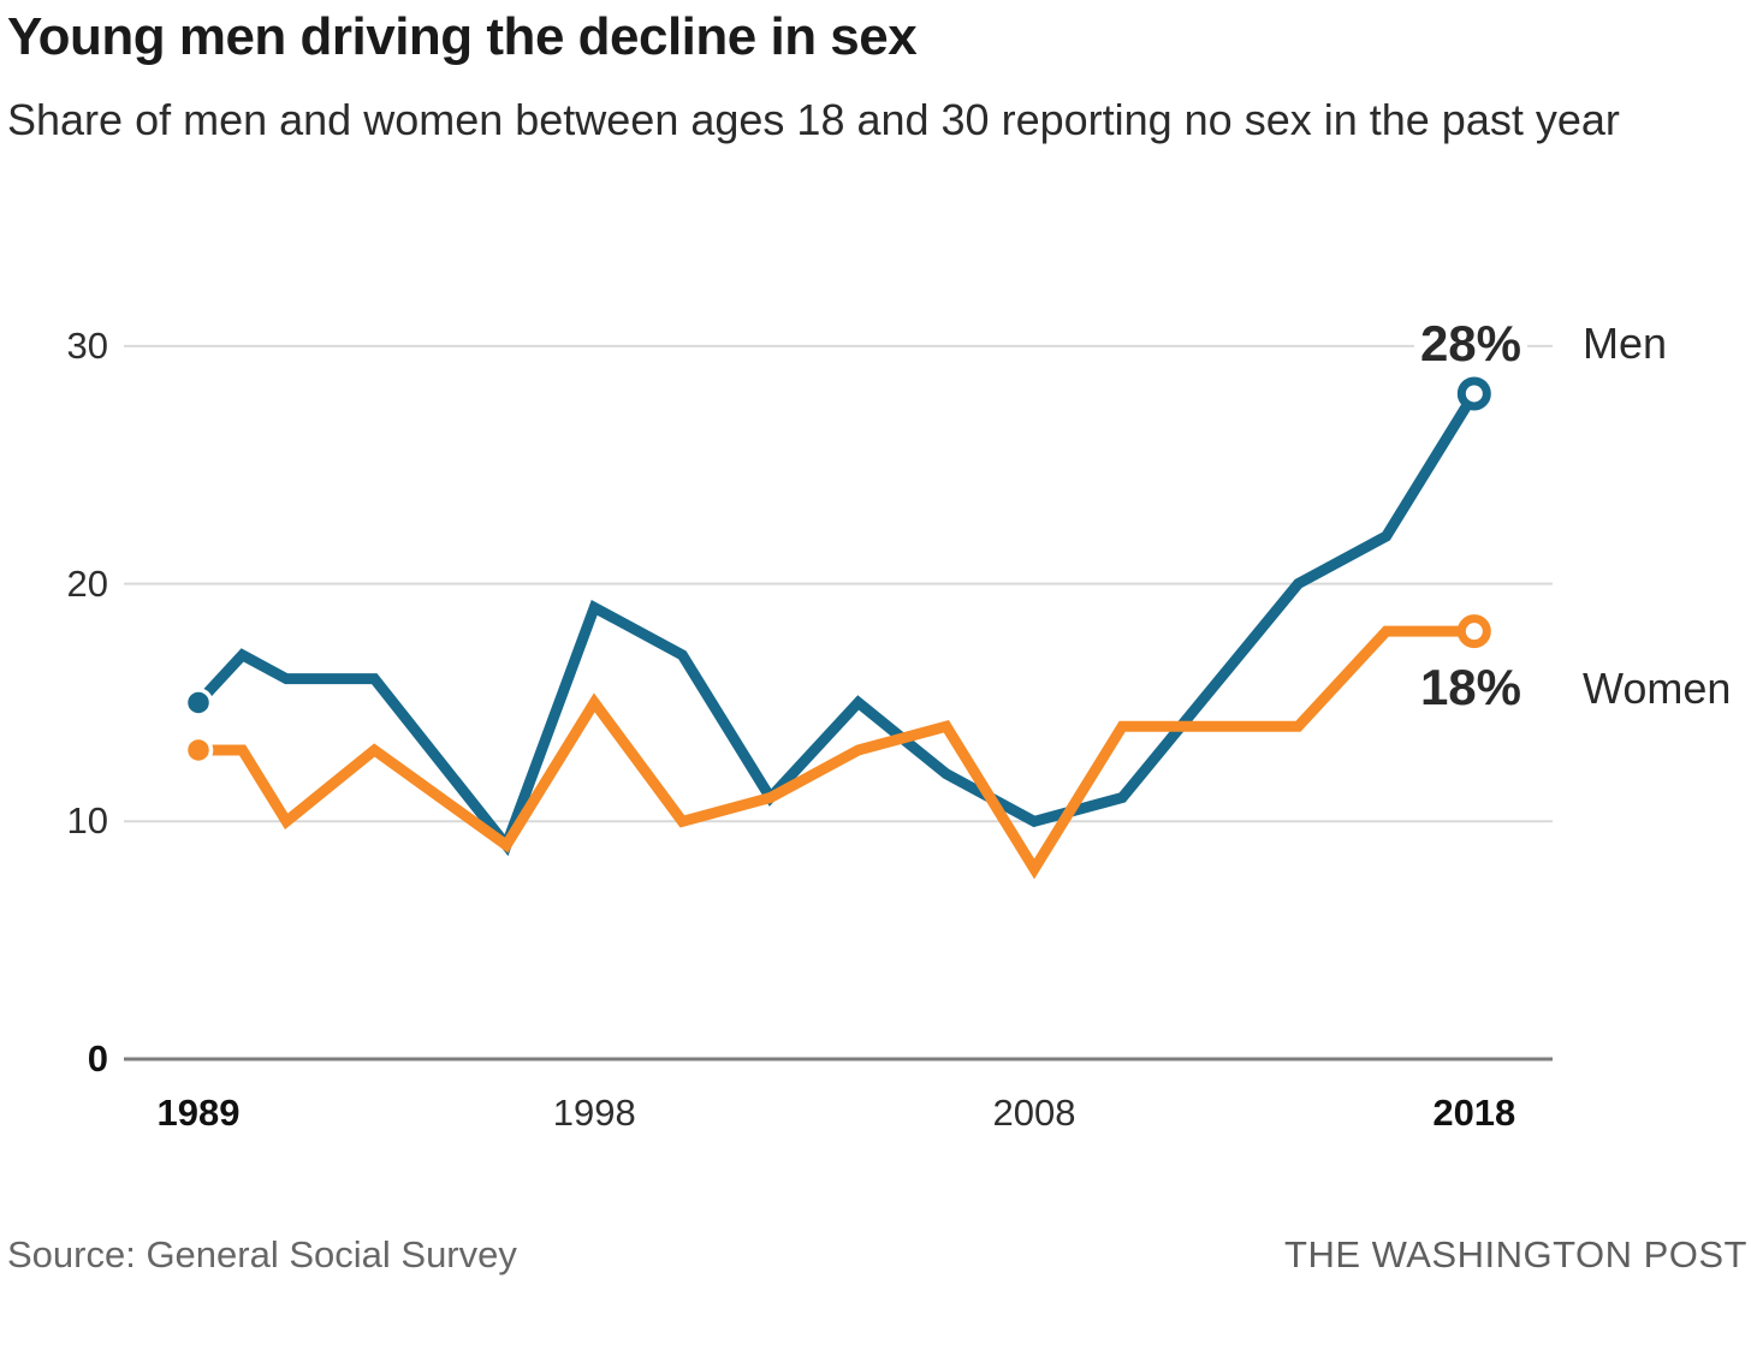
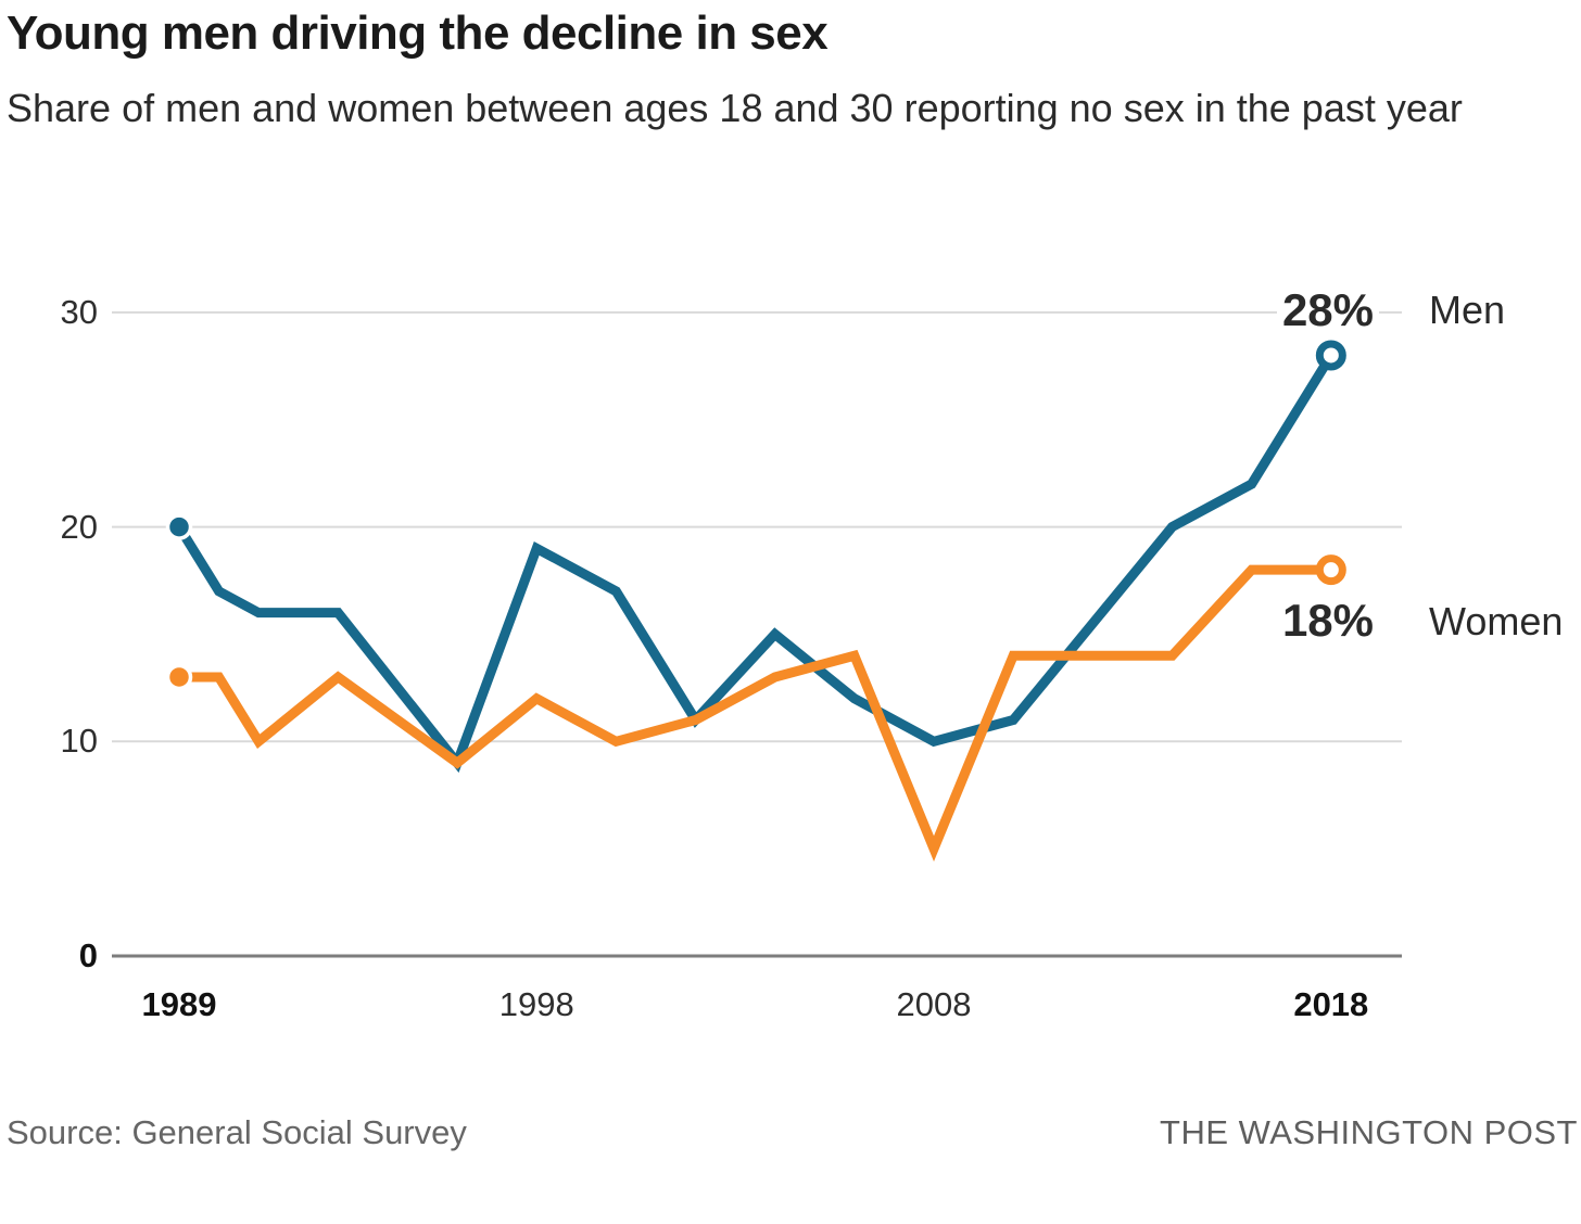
Men/1989: 15 -> 20
Women/1998: 15 -> 12
Women/2008: 8 -> 5
